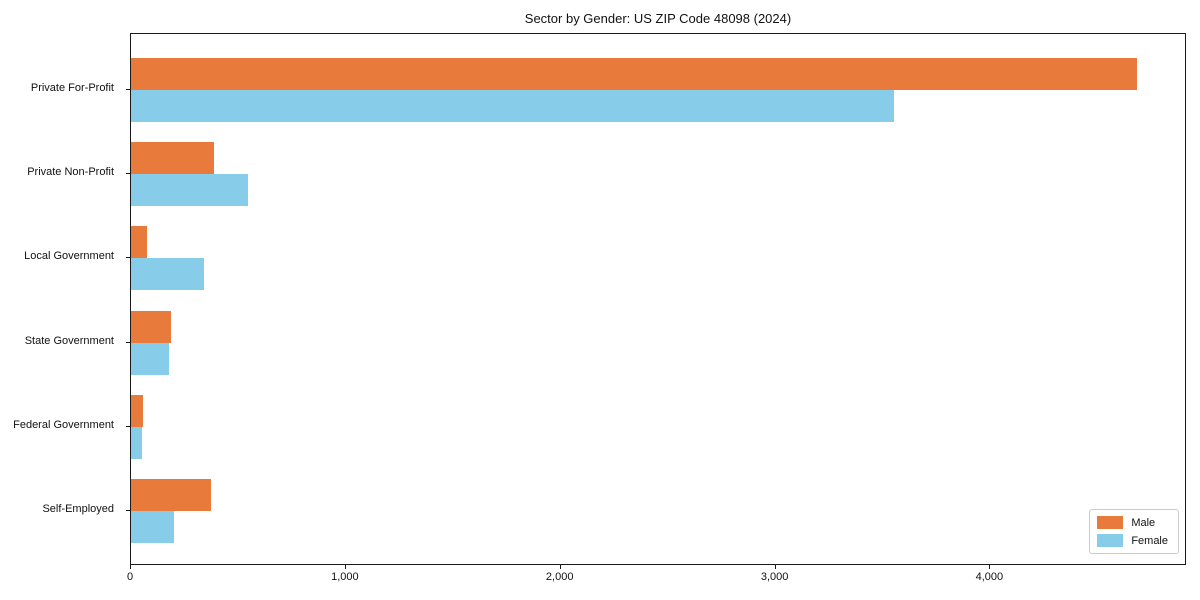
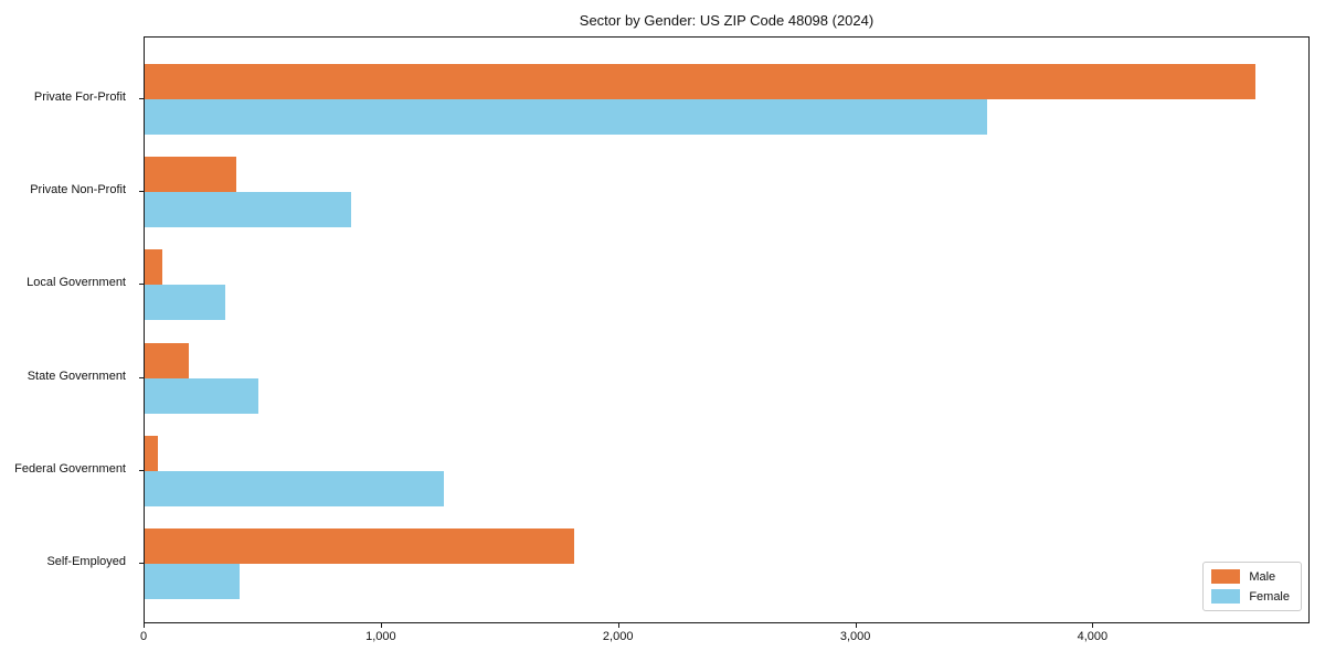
Female/Private Non-Profit: 540 -> 870
Female/State Government: 180 -> 480
Female/Federal Government: 50 -> 1260
Male/Self-Employed: 370 -> 1810
Female/Self-Employed: 200 -> 400
